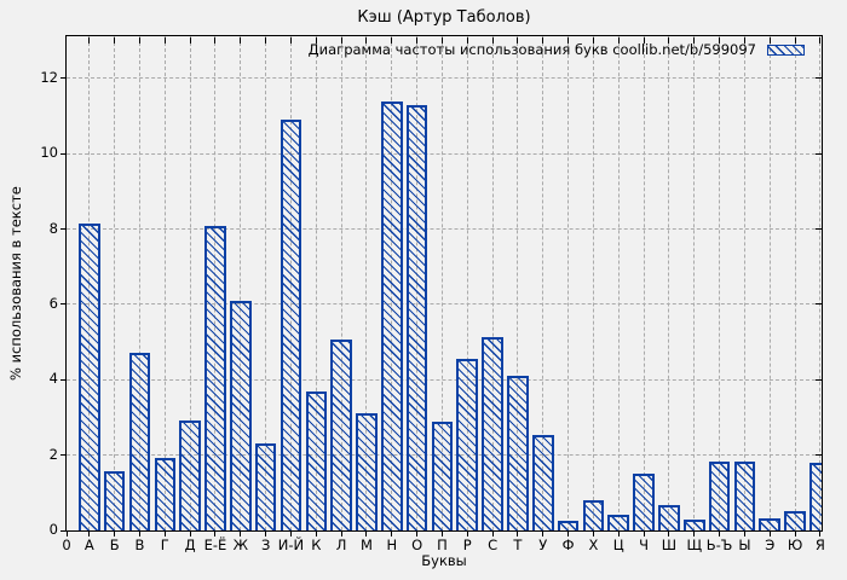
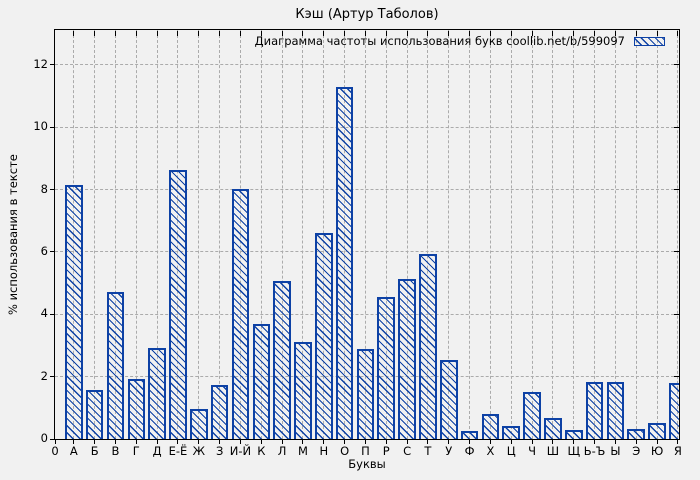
Е-Ё: 8.1 -> 8.6
Ж: 6.1 -> 1.0
З: 2.3 -> 1.7
И-Й: 10.9 -> 8.0
Н: 11.4 -> 6.6
Т: 4.1 -> 5.9
